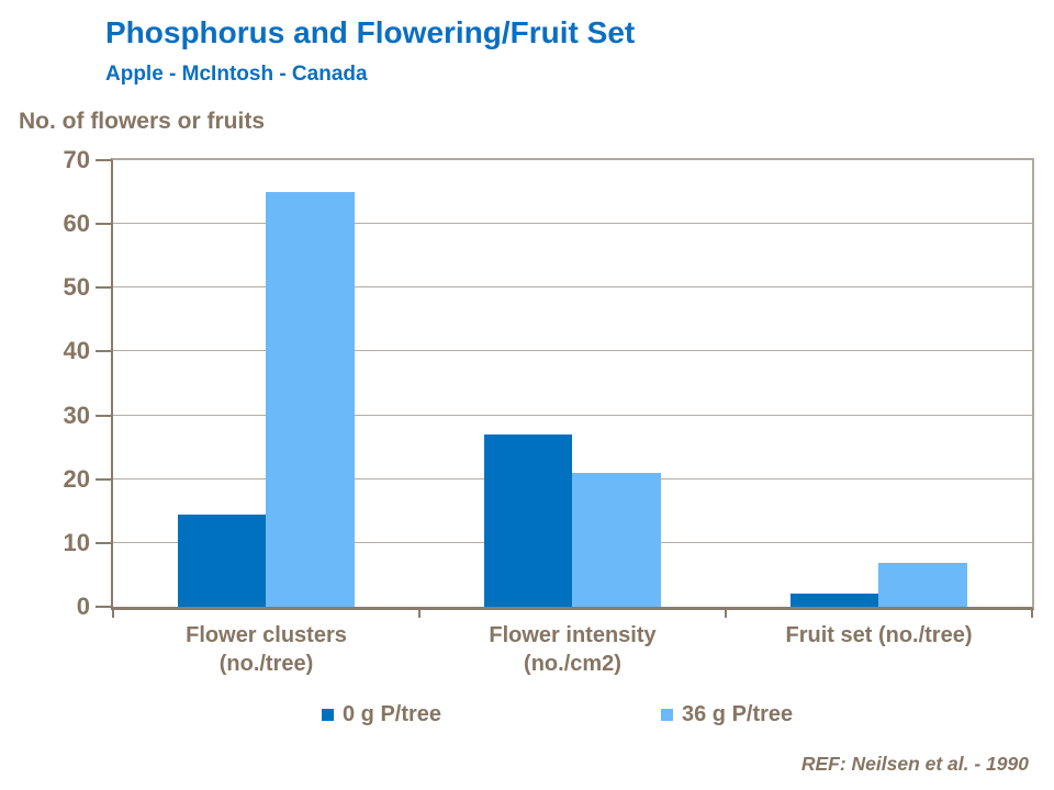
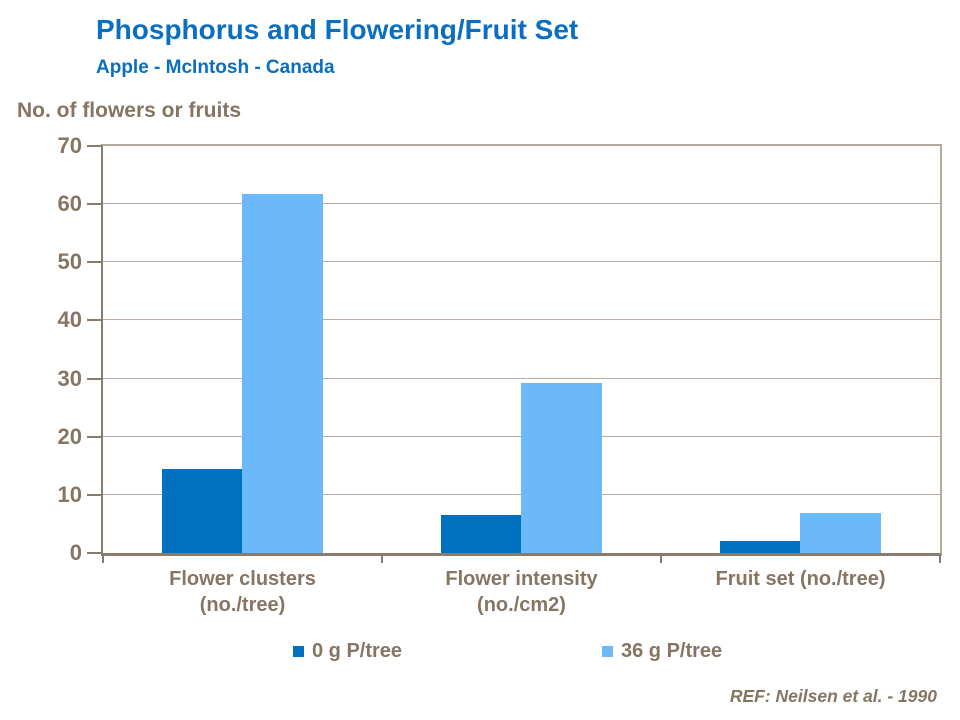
36 g P/tree/Flower clusters (no./tree): 65 -> 62
0 g P/tree/Flower intensity (no./cm2): 27 -> 6
36 g P/tree/Flower intensity (no./cm2): 21 -> 29
